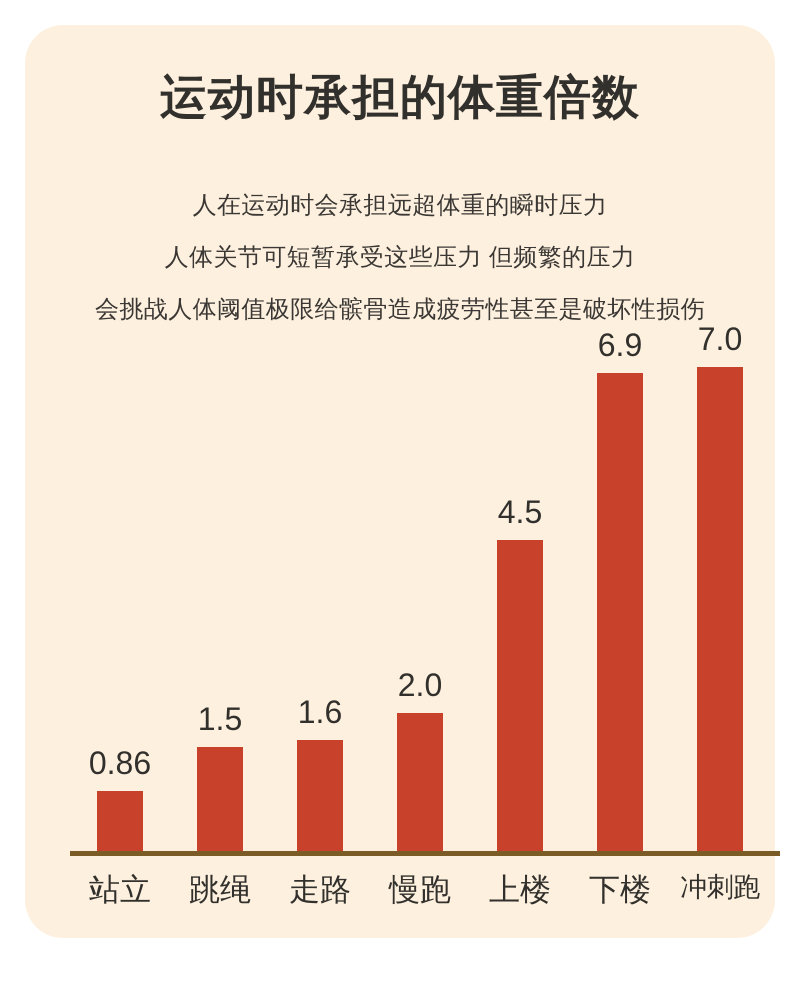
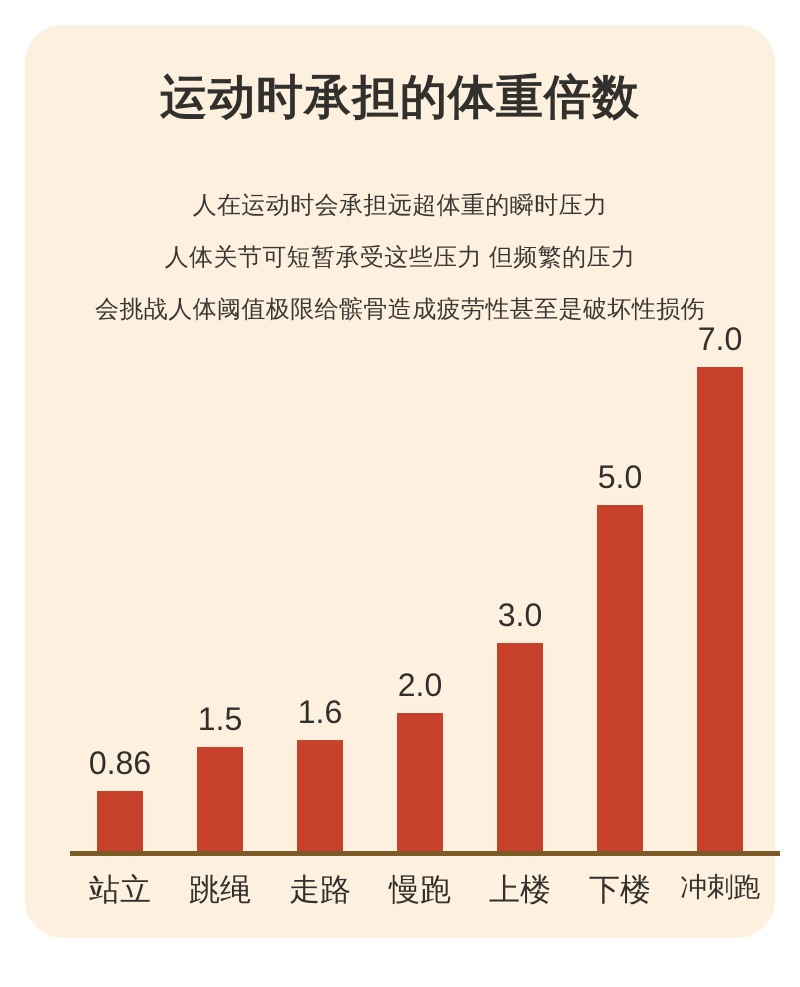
上楼: 4.5 -> 3.0
下楼: 6.9 -> 5.0
